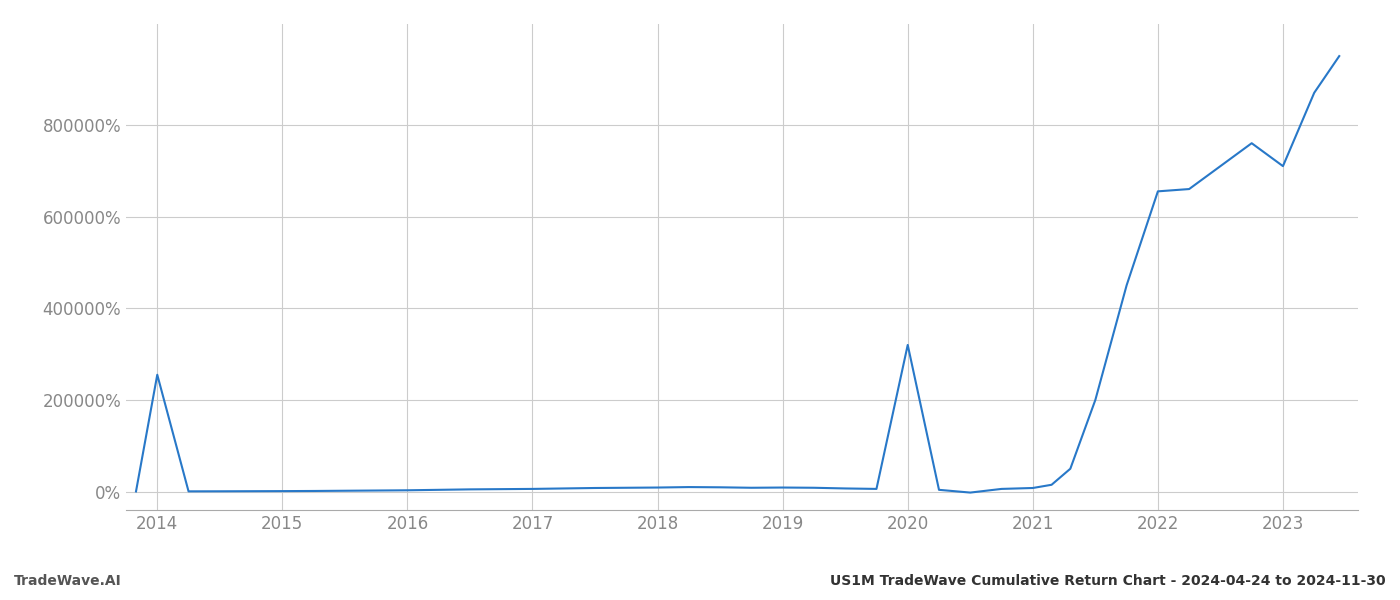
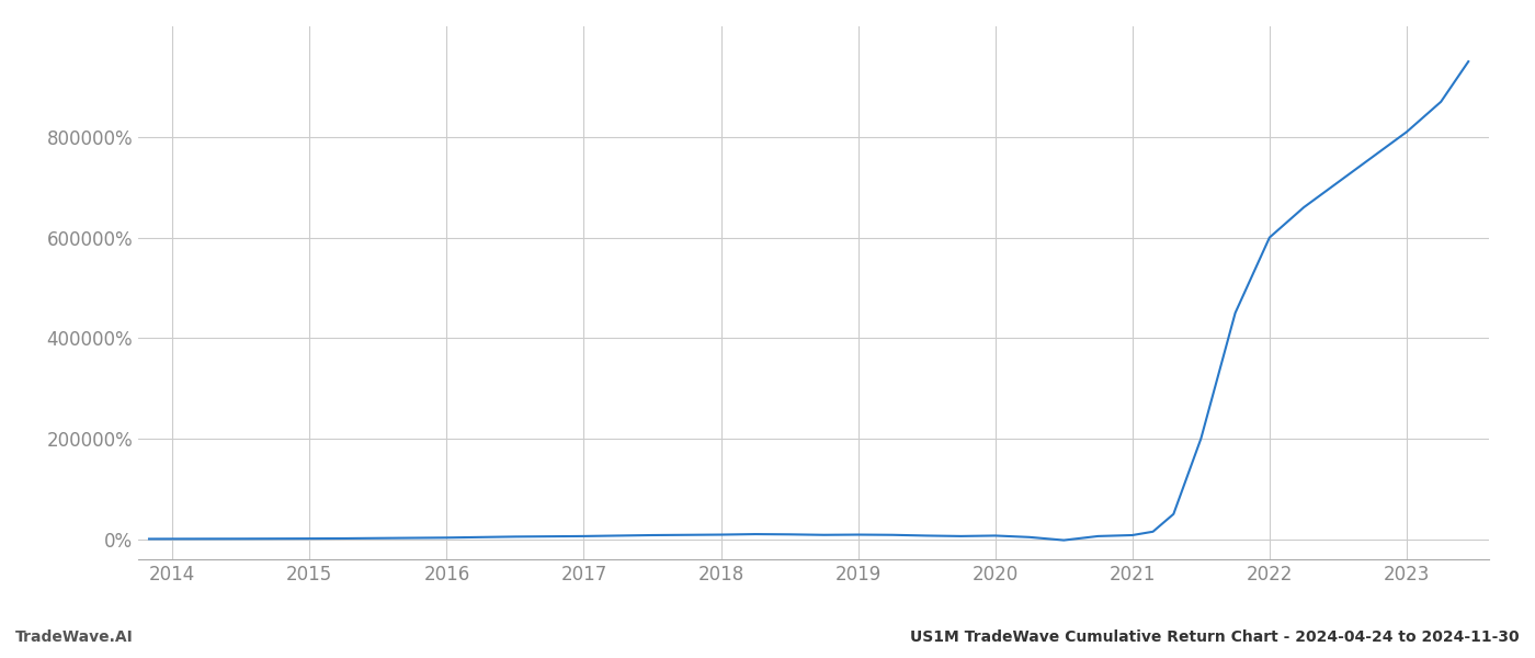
2014: 255000% -> 1000%
2020: 320000% -> 7000%
2022: 655000% -> 600000%
2023: 710000% -> 810000%
